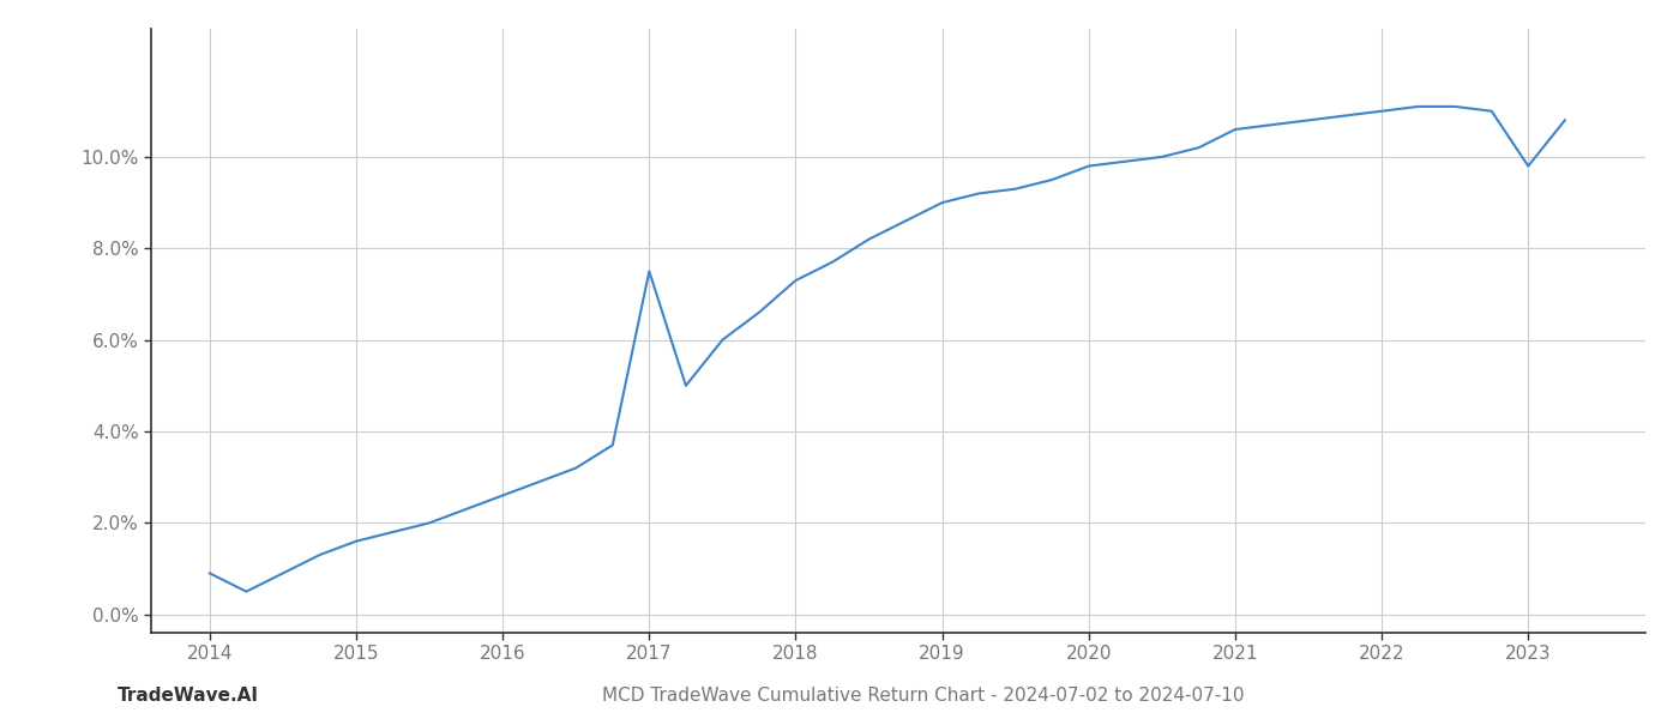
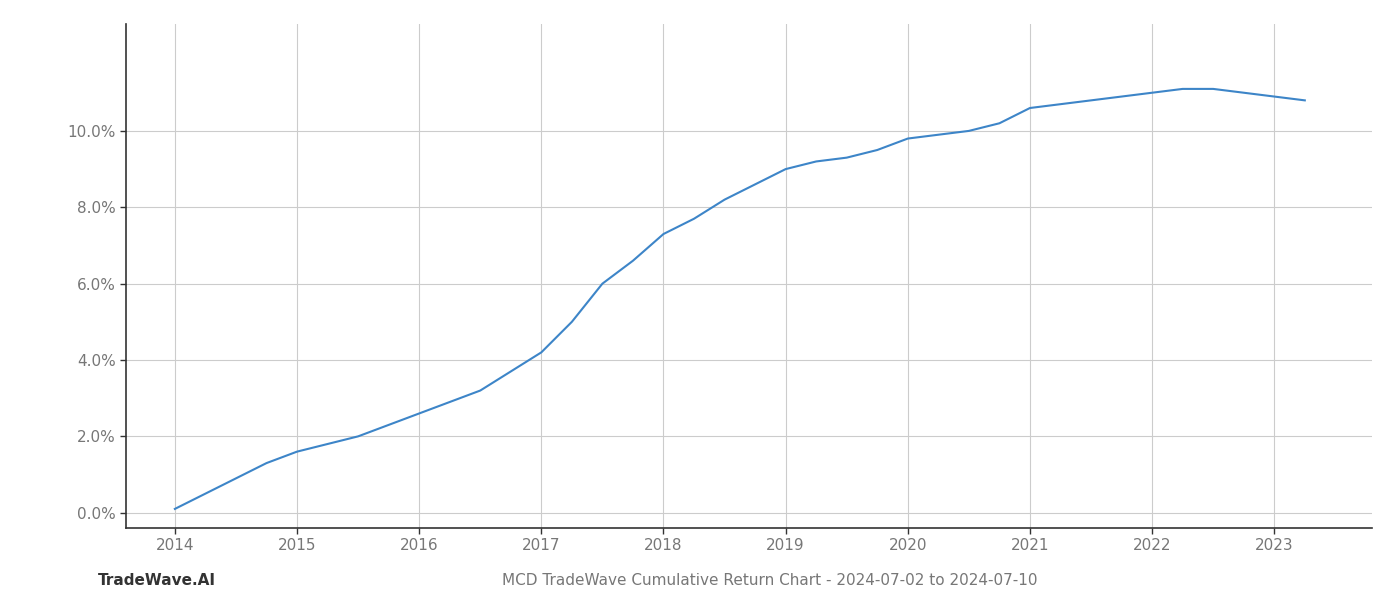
2014: 0.9% -> 0.1%
2017: 7.5% -> 4.2%
2023: 9.8% -> 10.9%
